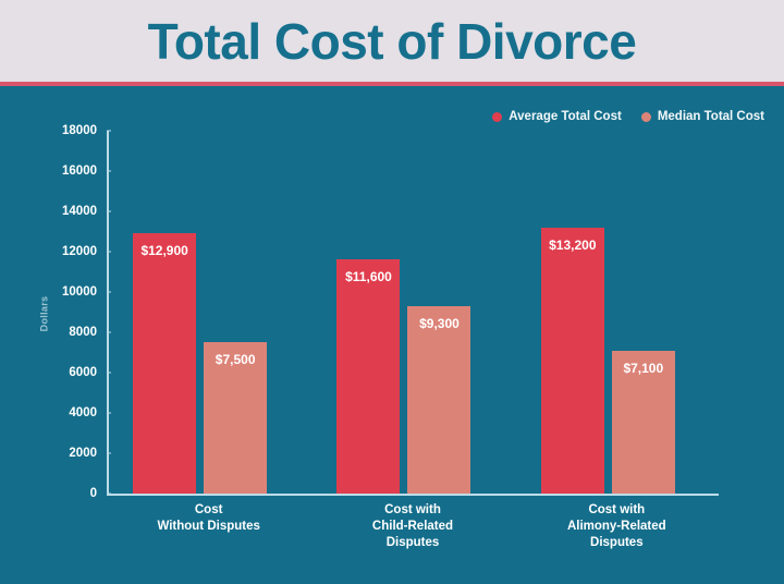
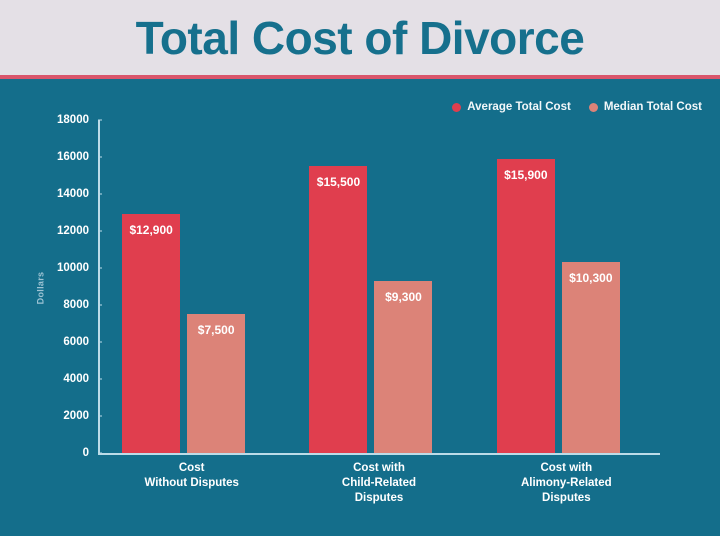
Average Total Cost/Cost with Child-Related Disputes: $11,600 -> $15,500
Average Total Cost/Cost with Alimony-Related Disputes: $13,200 -> $15,900
Median Total Cost/Cost with Alimony-Related Disputes: $7,100 -> $10,300
